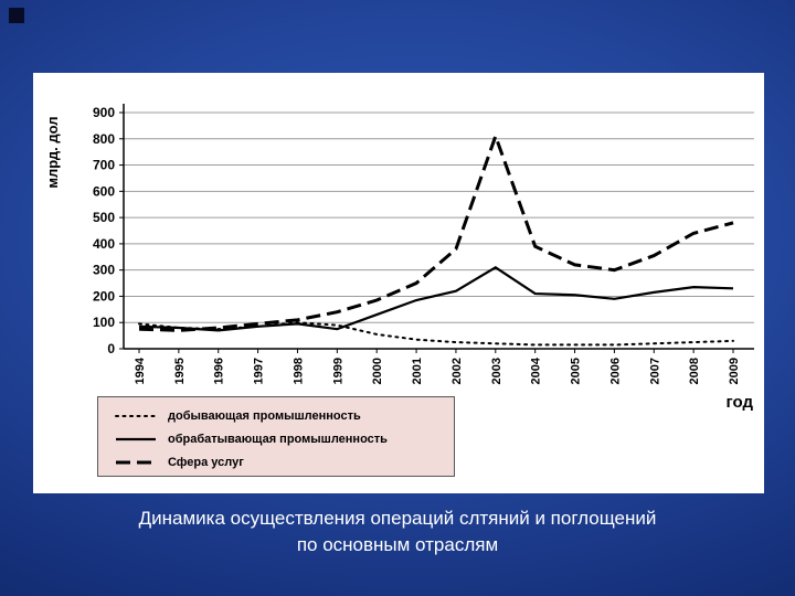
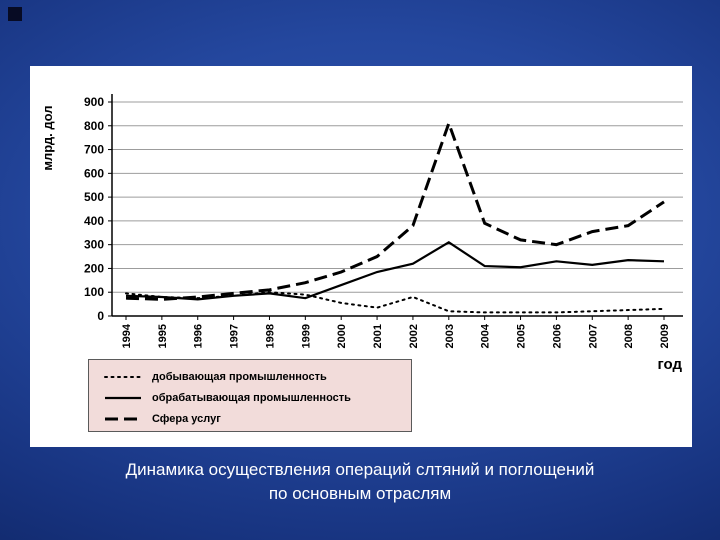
добывающая промышленность/2002: 20 -> 80
обрабатывающая промышленность/2006: 190 -> 230
Сфера услуг/2008: 440 -> 380
